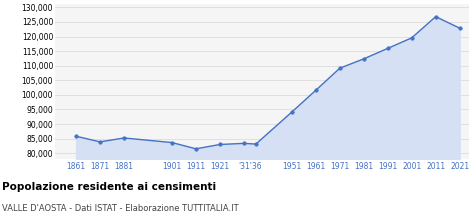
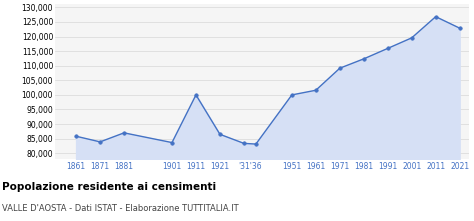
1881: 85,200 -> 87,000
1911: 81,500 -> 100,000
1921: 83,000 -> 86,500
1951: 94,100 -> 100,000
